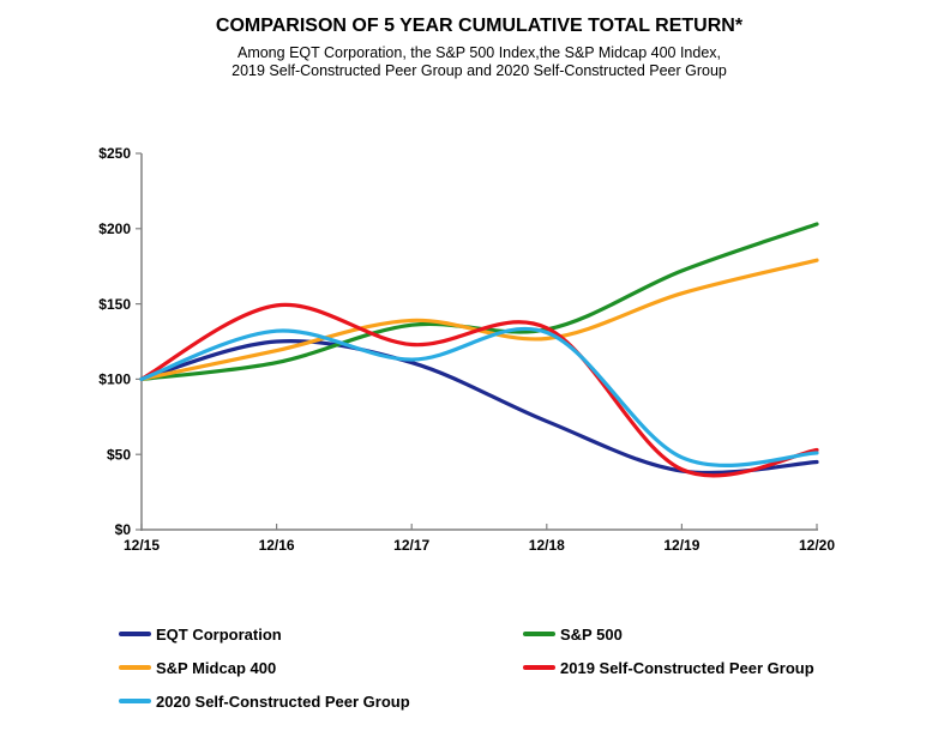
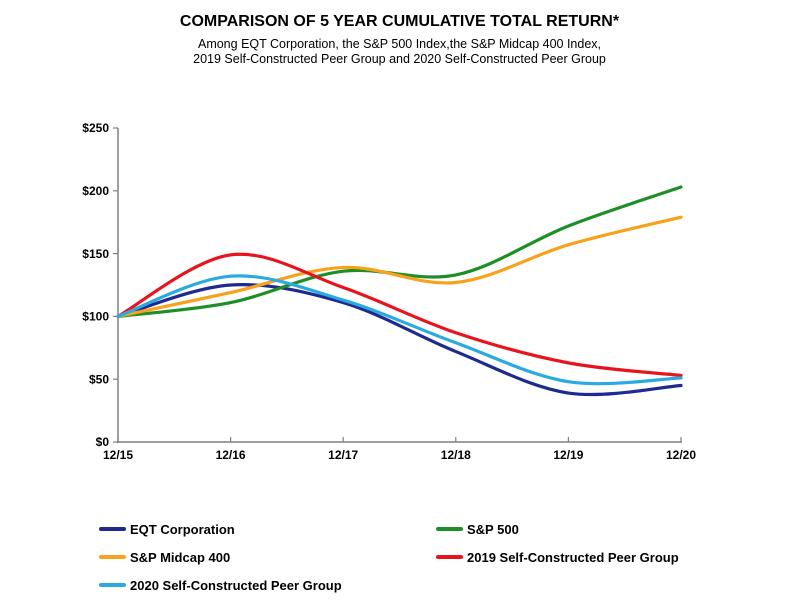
2019 Self-Constructed Peer Group/12/18: $134 -> $87
2020 Self-Constructed Peer Group/12/18: $131 -> $79
2019 Self-Constructed Peer Group/12/19: $40 -> $63
